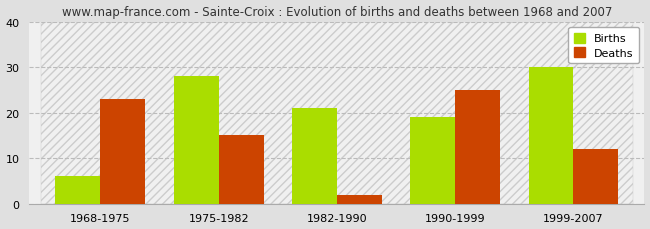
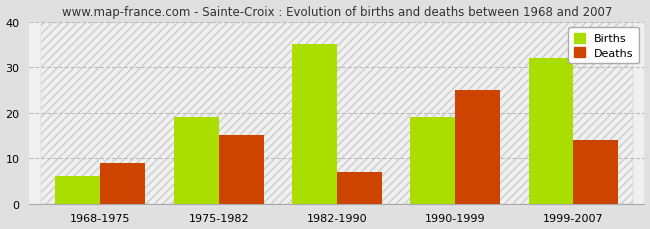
Deaths/1968-1975: 23 -> 9
Births/1975-1982: 28 -> 19
Births/1982-1990: 21 -> 35
Deaths/1982-1990: 2 -> 7
Births/1999-2007: 30 -> 32
Deaths/1999-2007: 12 -> 14
